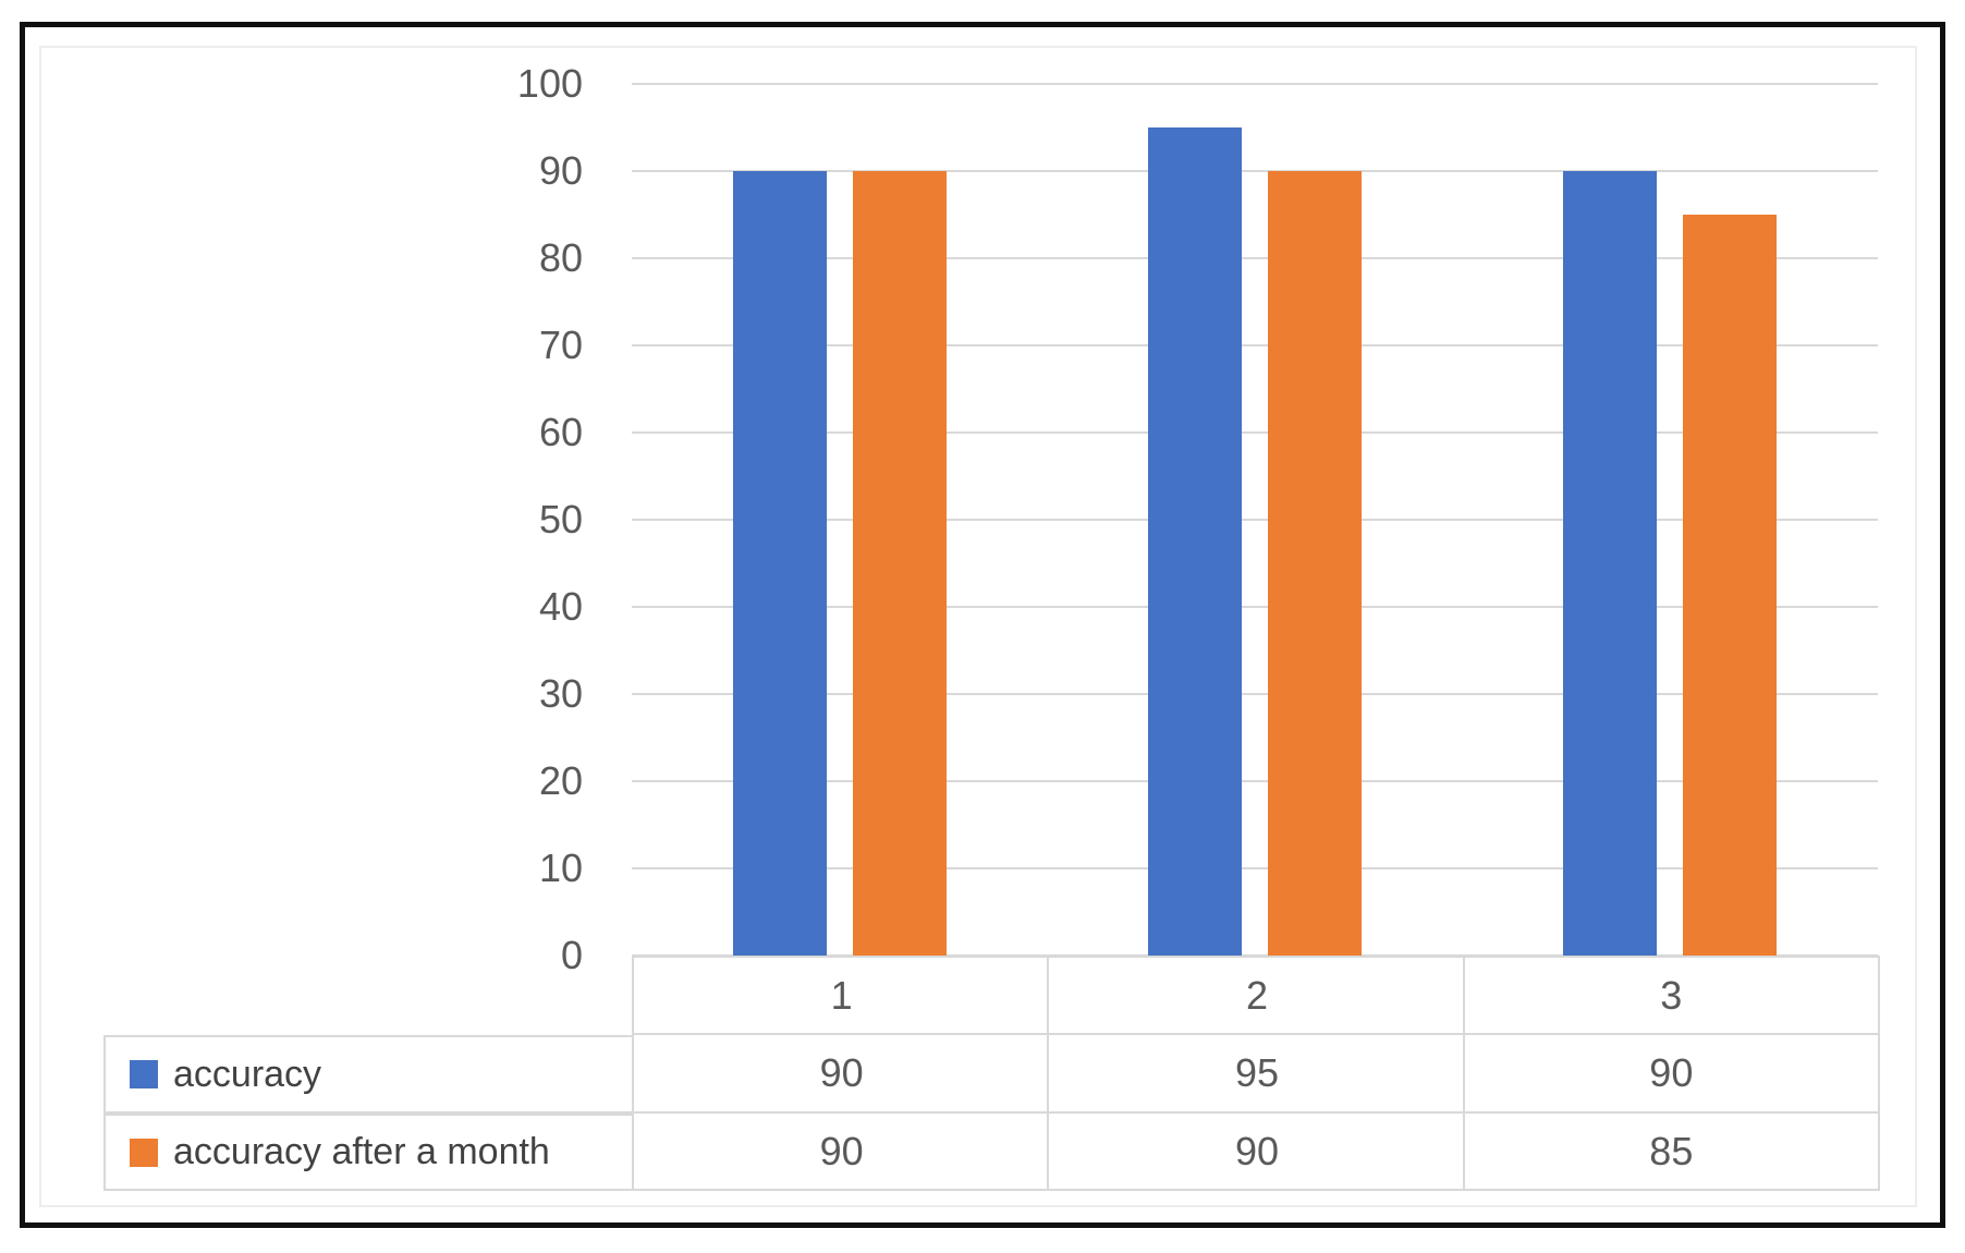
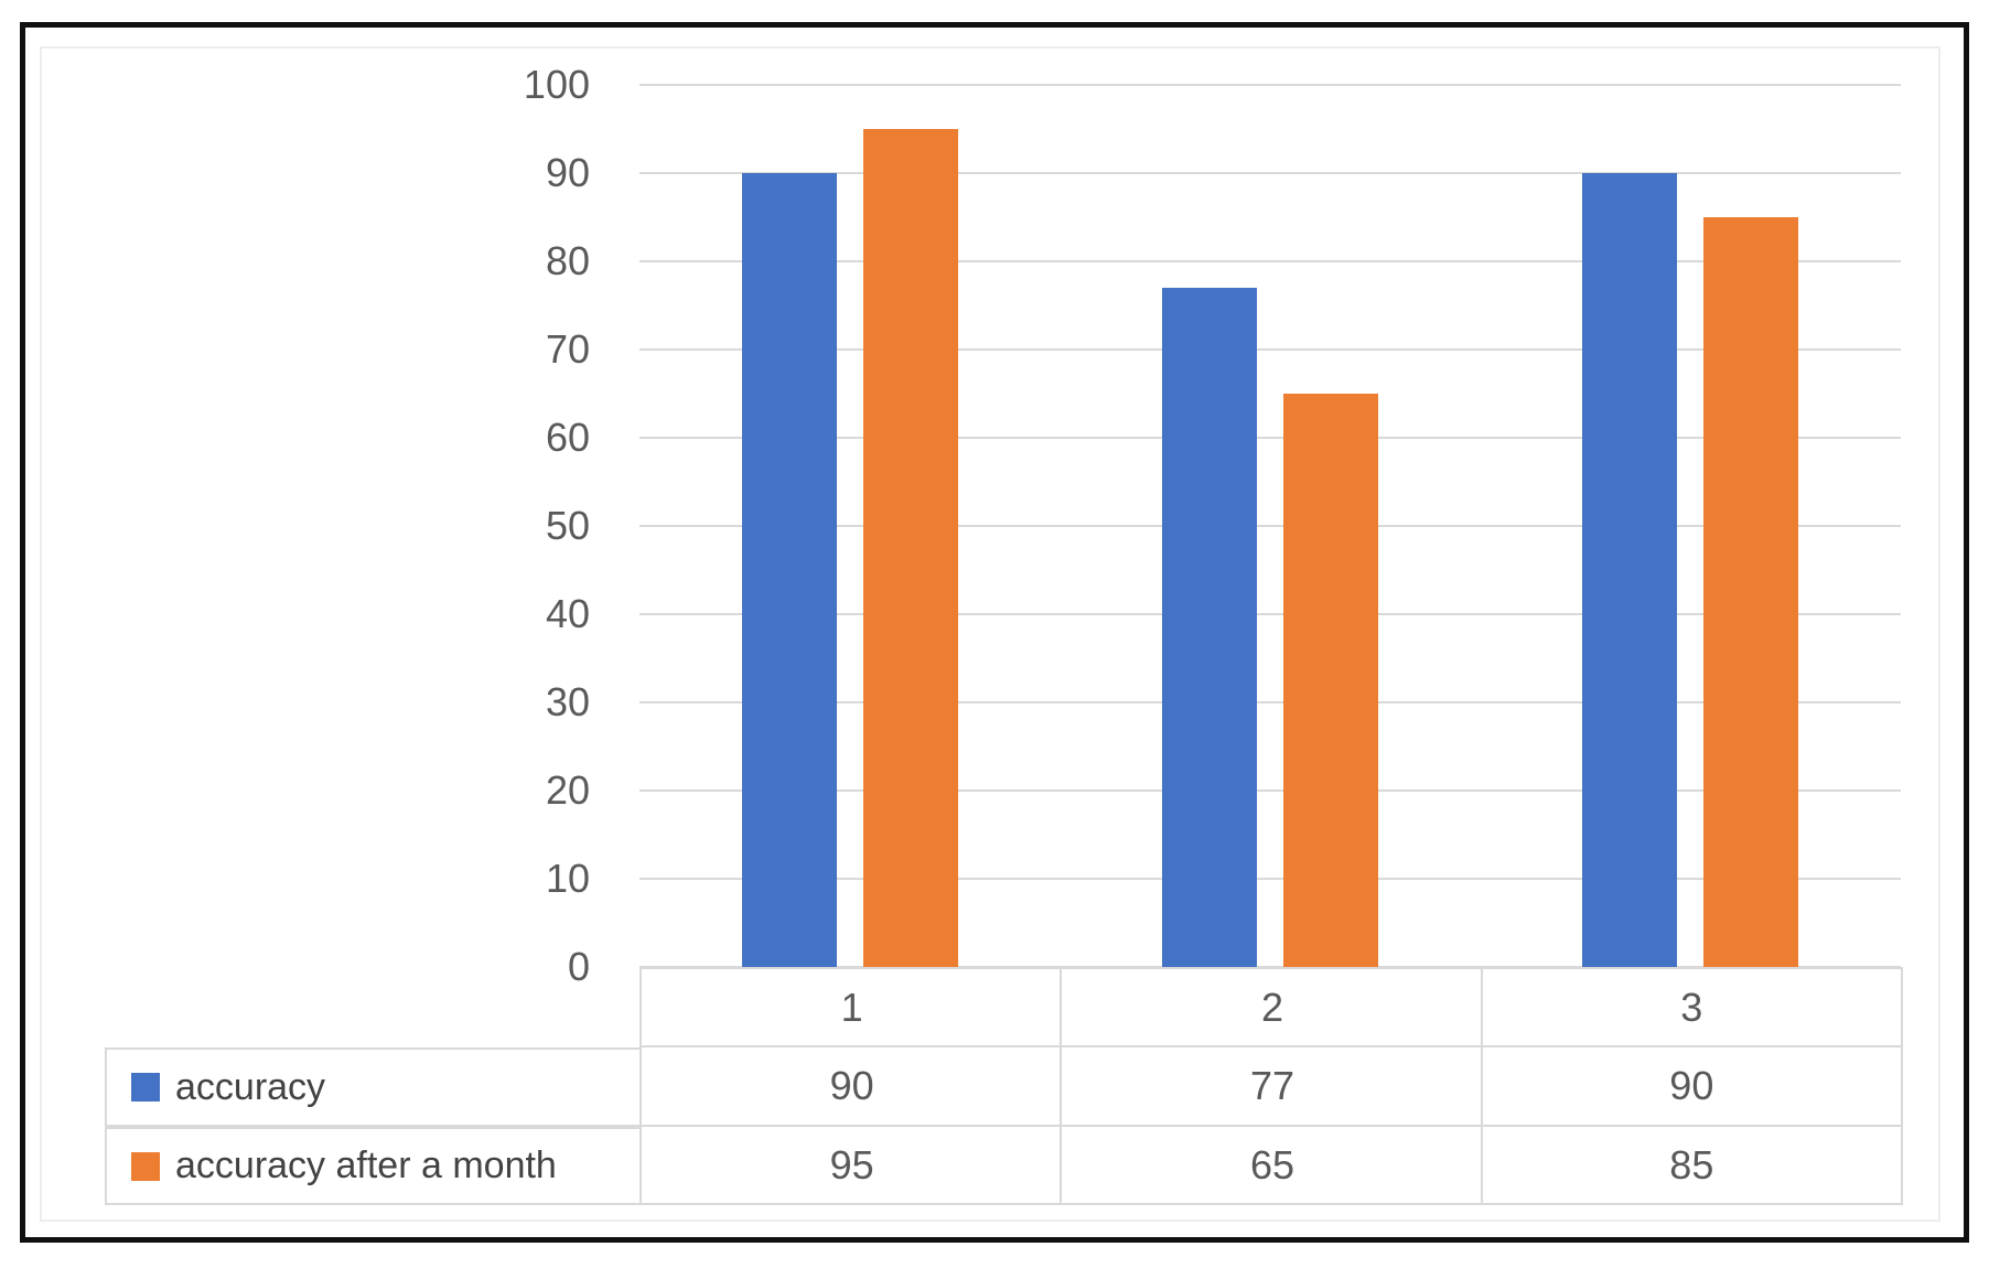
accuracy after a month/1: 90 -> 95
accuracy/2: 95 -> 77
accuracy after a month/2: 90 -> 65
